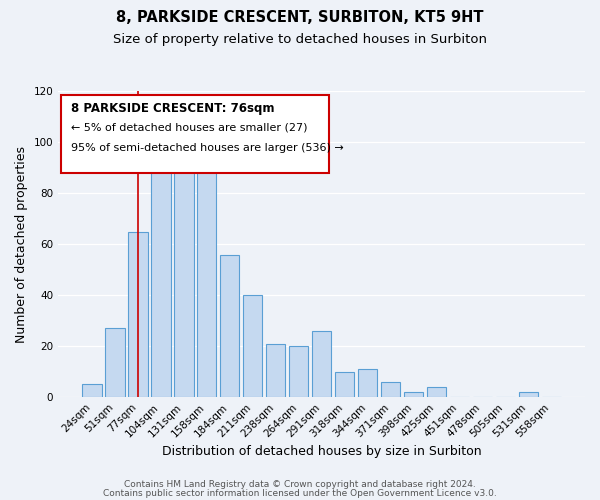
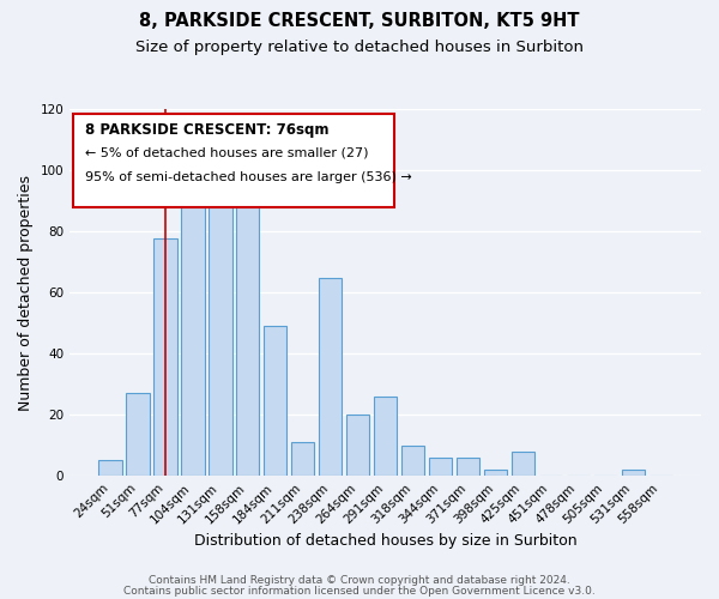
77sqm: 65 -> 78
184sqm: 56 -> 49
211sqm: 40 -> 11
238sqm: 21 -> 65
344sqm: 11 -> 6
425sqm: 4 -> 8
